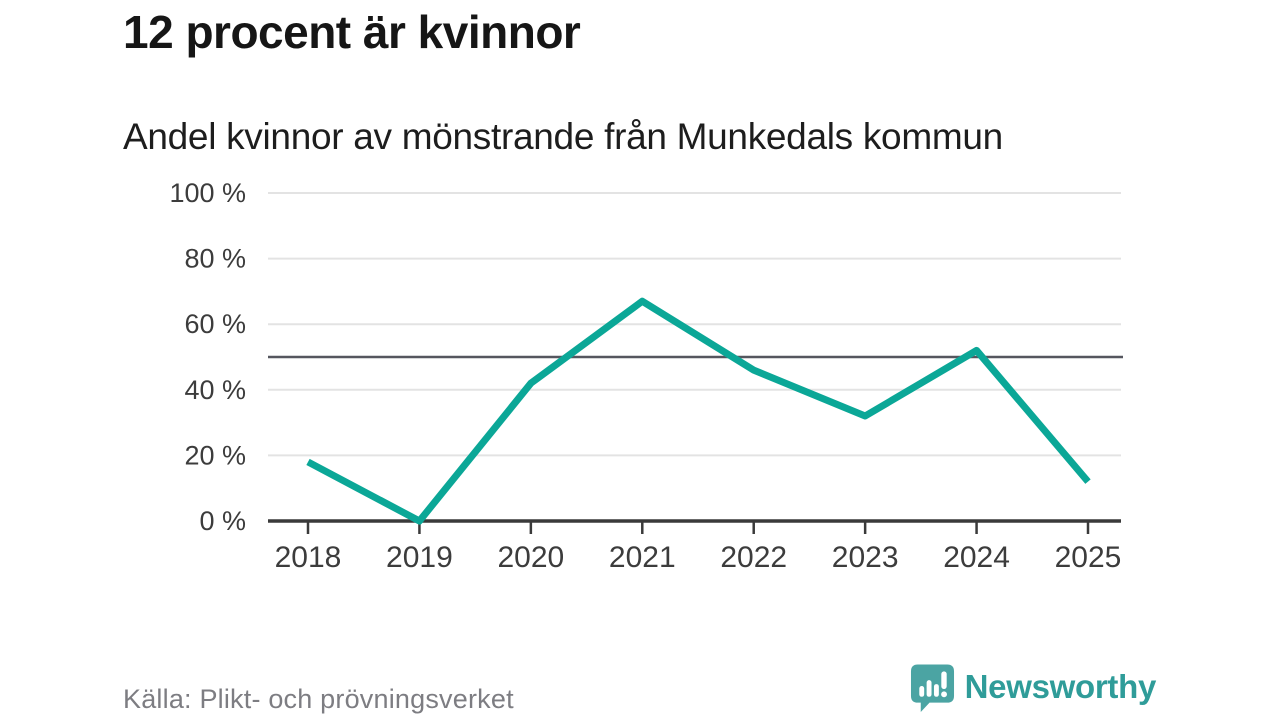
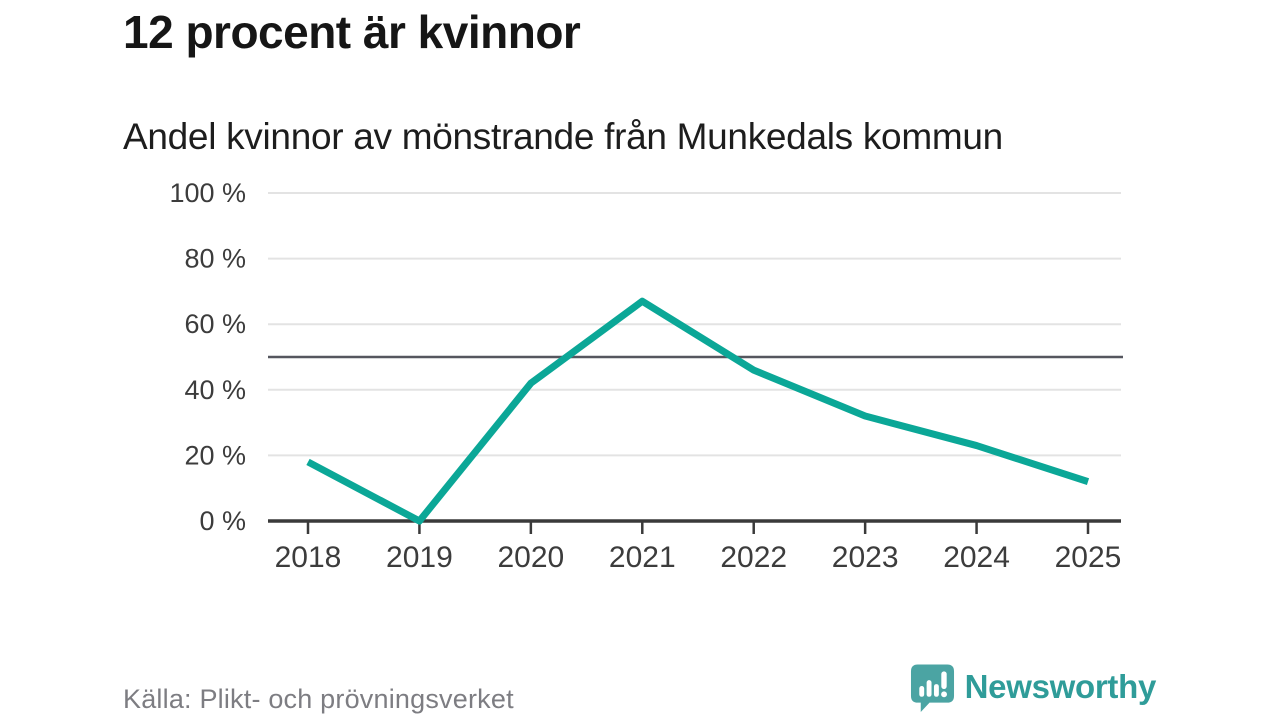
2024: 52% -> 23%
